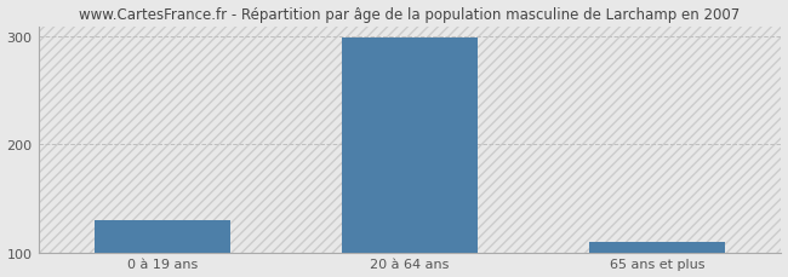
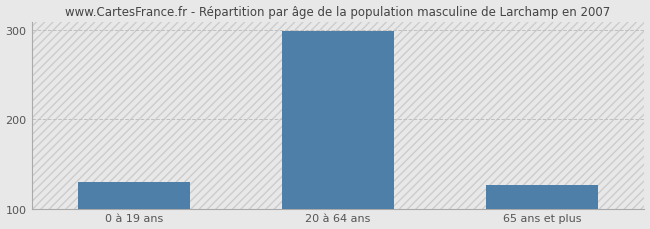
65 ans et plus: 110 -> 126
